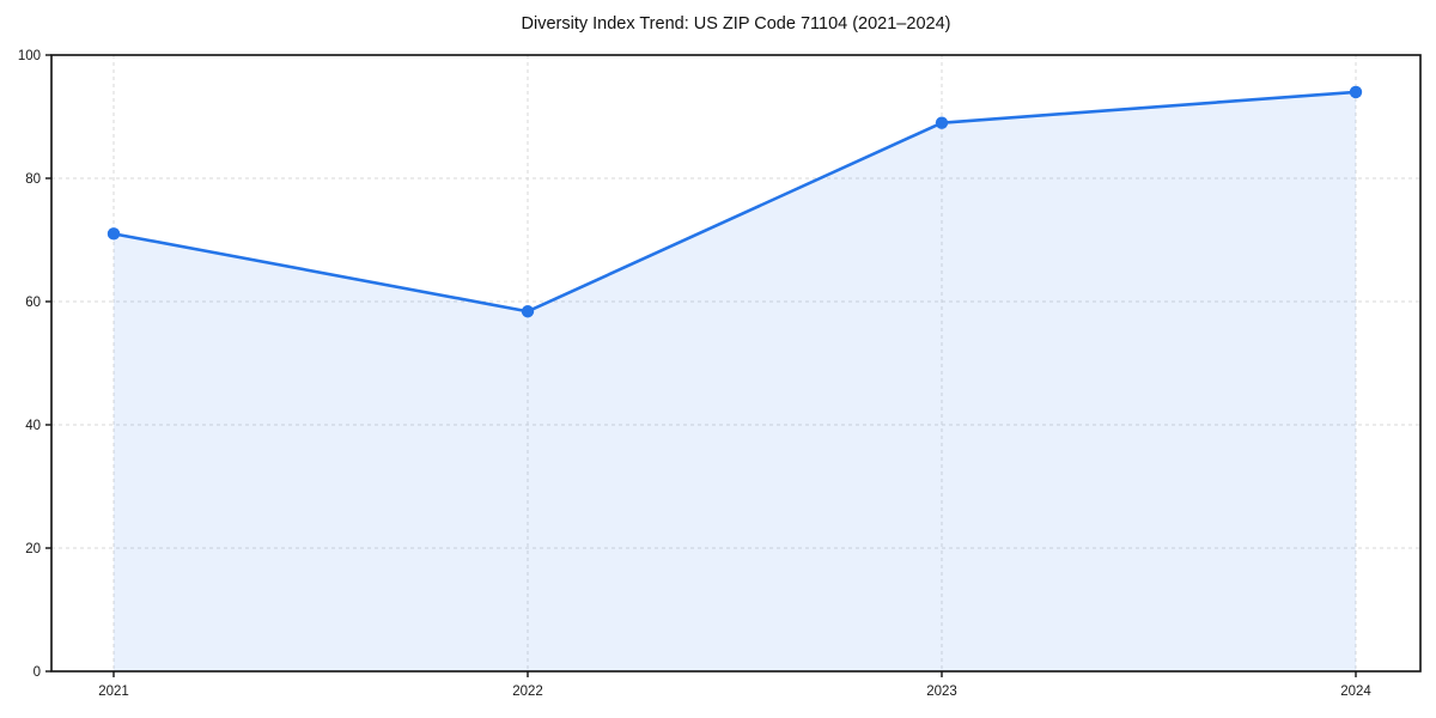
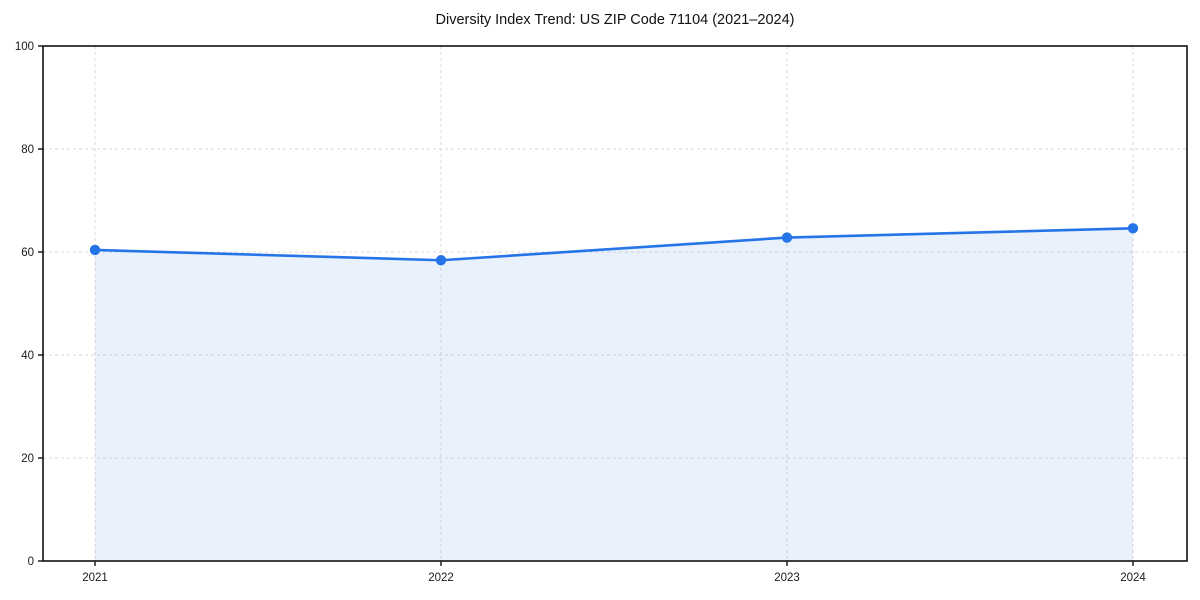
2021: 71 -> 60
2023: 89 -> 63
2024: 94 -> 65
